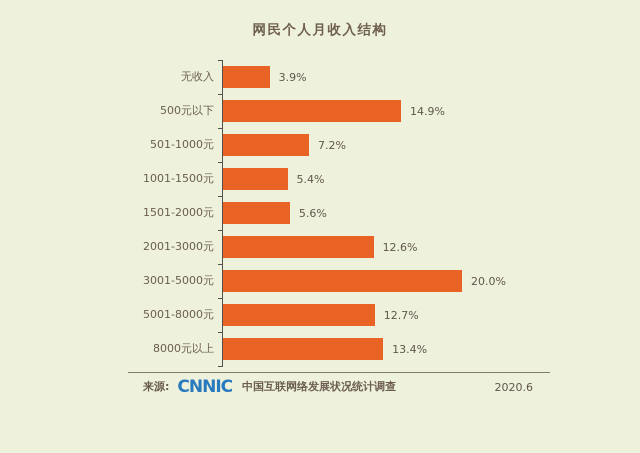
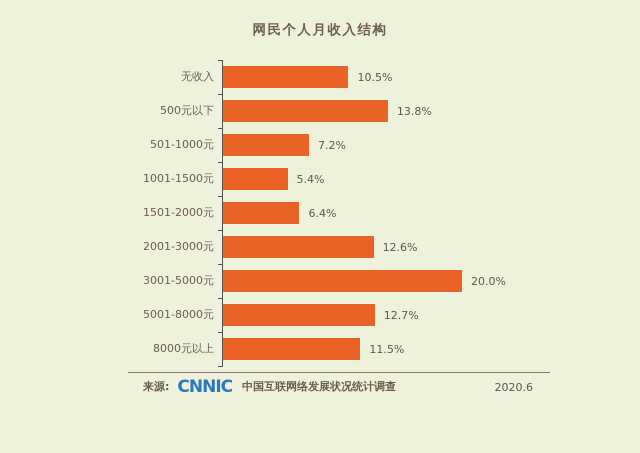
无收入: 3.9% -> 10.5%
500元以下: 14.9% -> 13.8%
1501-2000元: 5.6% -> 6.4%
8000元以上: 13.4% -> 11.5%
